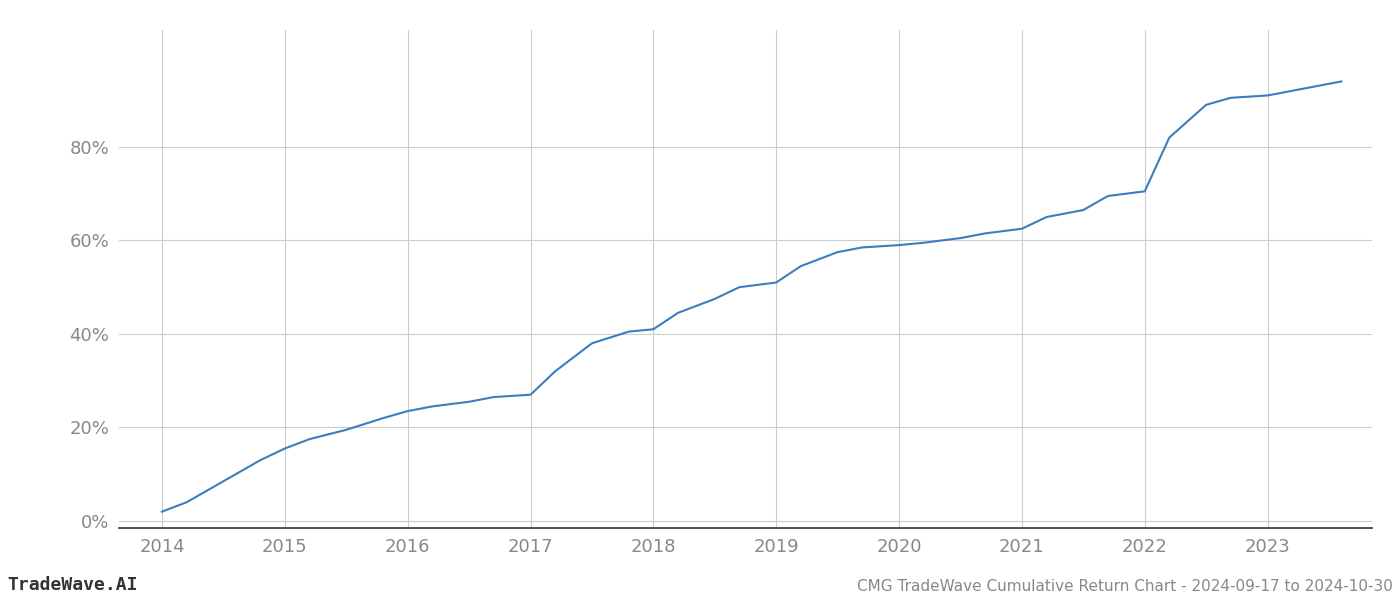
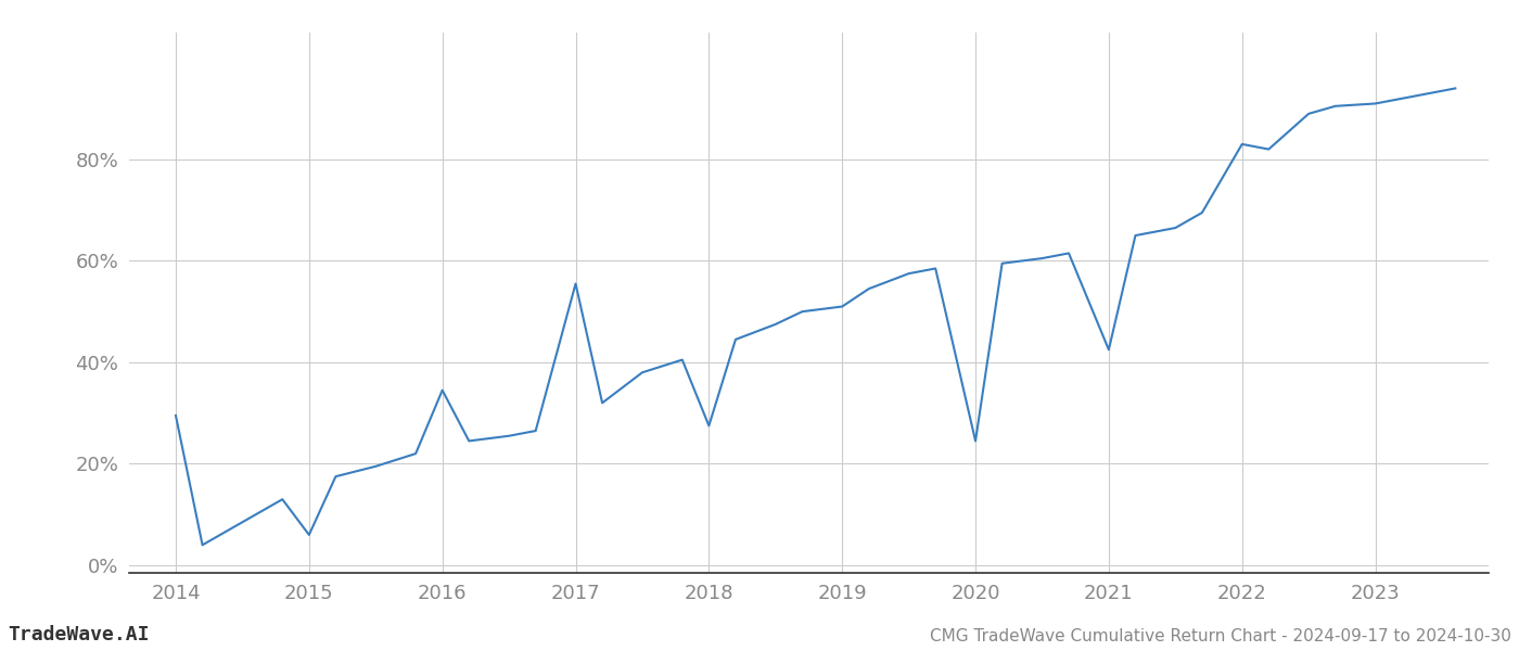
2014: 2.0% -> 29.5%
2015: 15.5% -> 6.0%
2016: 23.5% -> 34.5%
2017: 27.0% -> 55.5%
2018: 41.0% -> 27.5%
2020: 59.0% -> 24.5%
2021: 62.5% -> 42.5%
2022: 70.5% -> 83.0%
